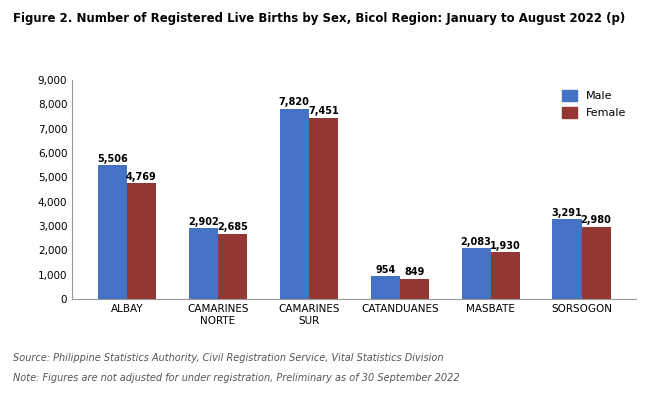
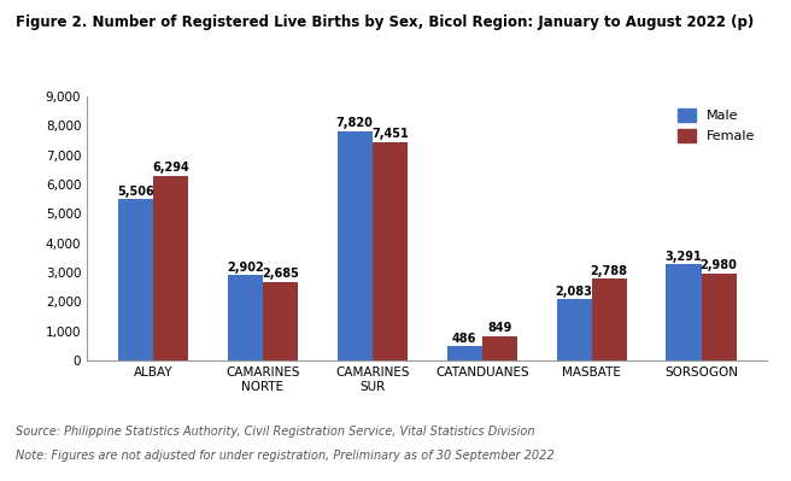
Female/ALBAY: 4,769 -> 6,294
Male/CATANDUANES: 954 -> 486
Female/MASBATE: 1,930 -> 2,788
